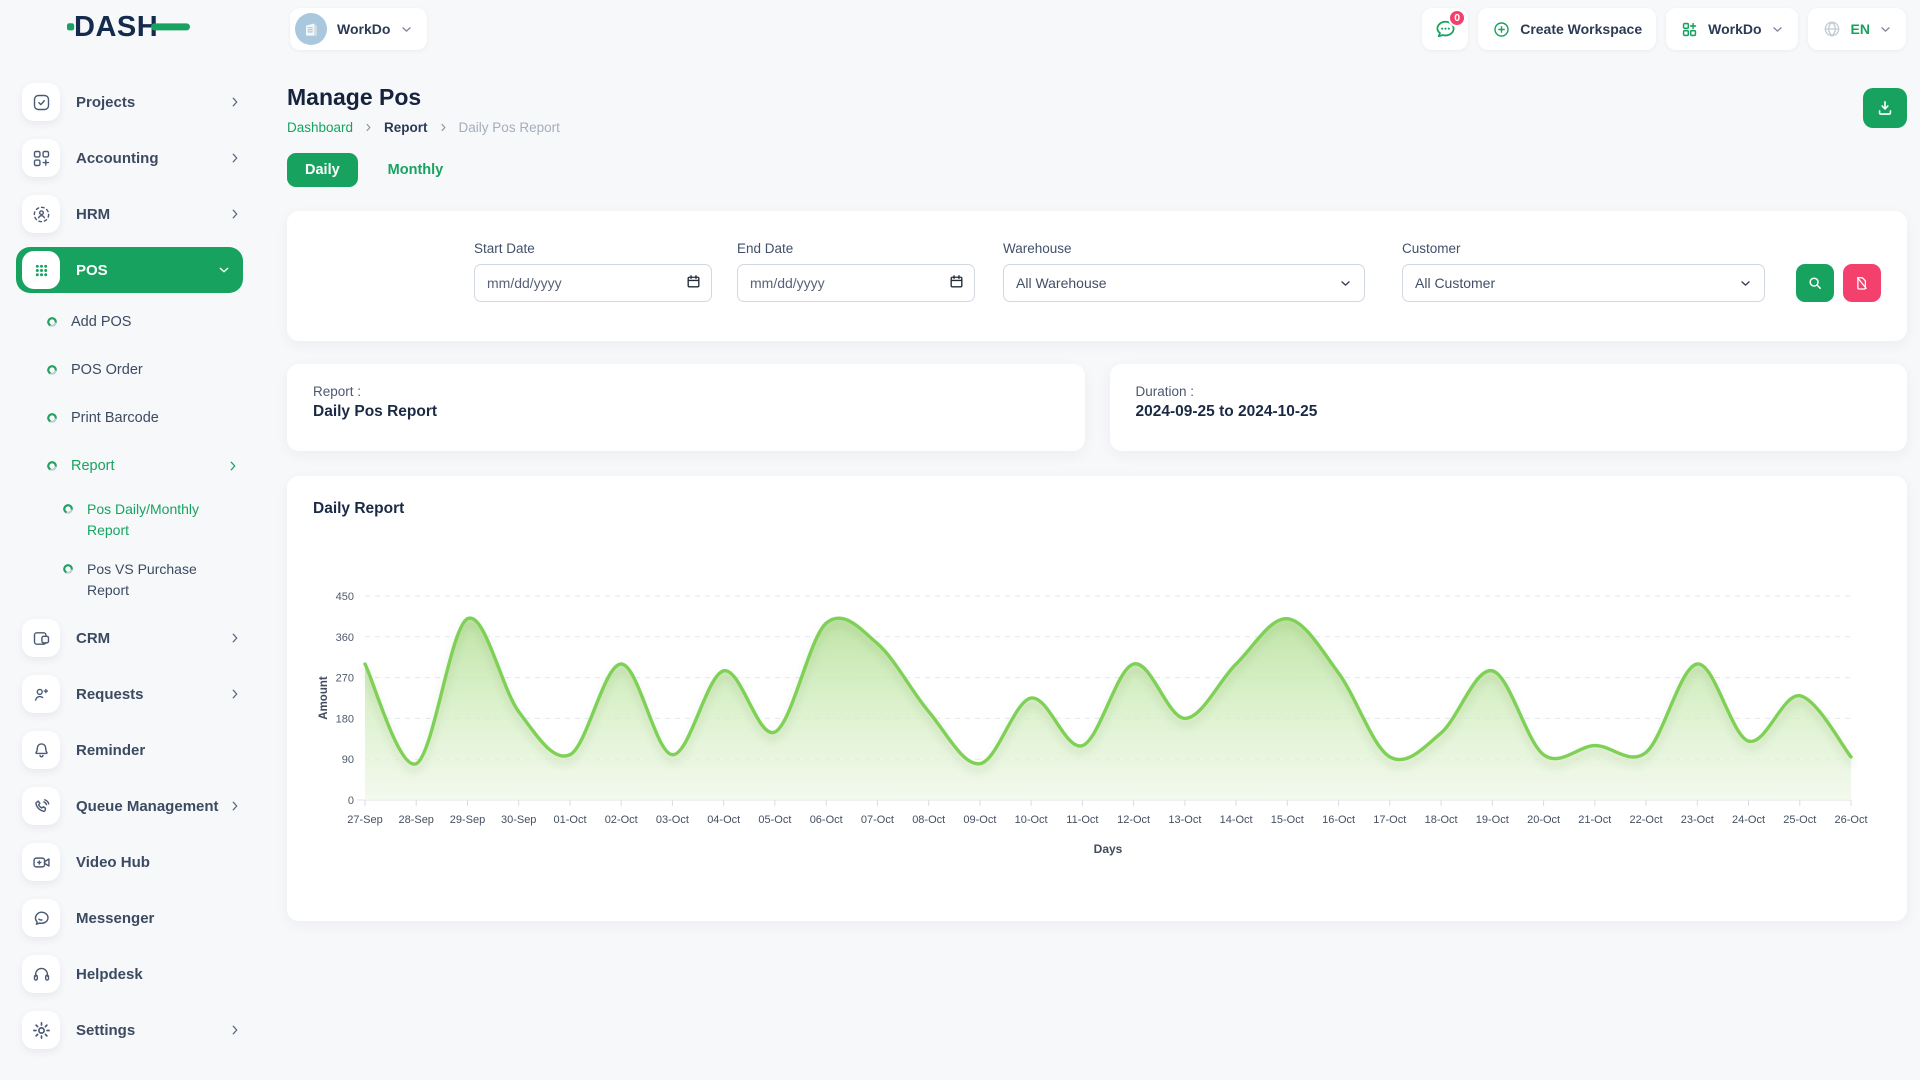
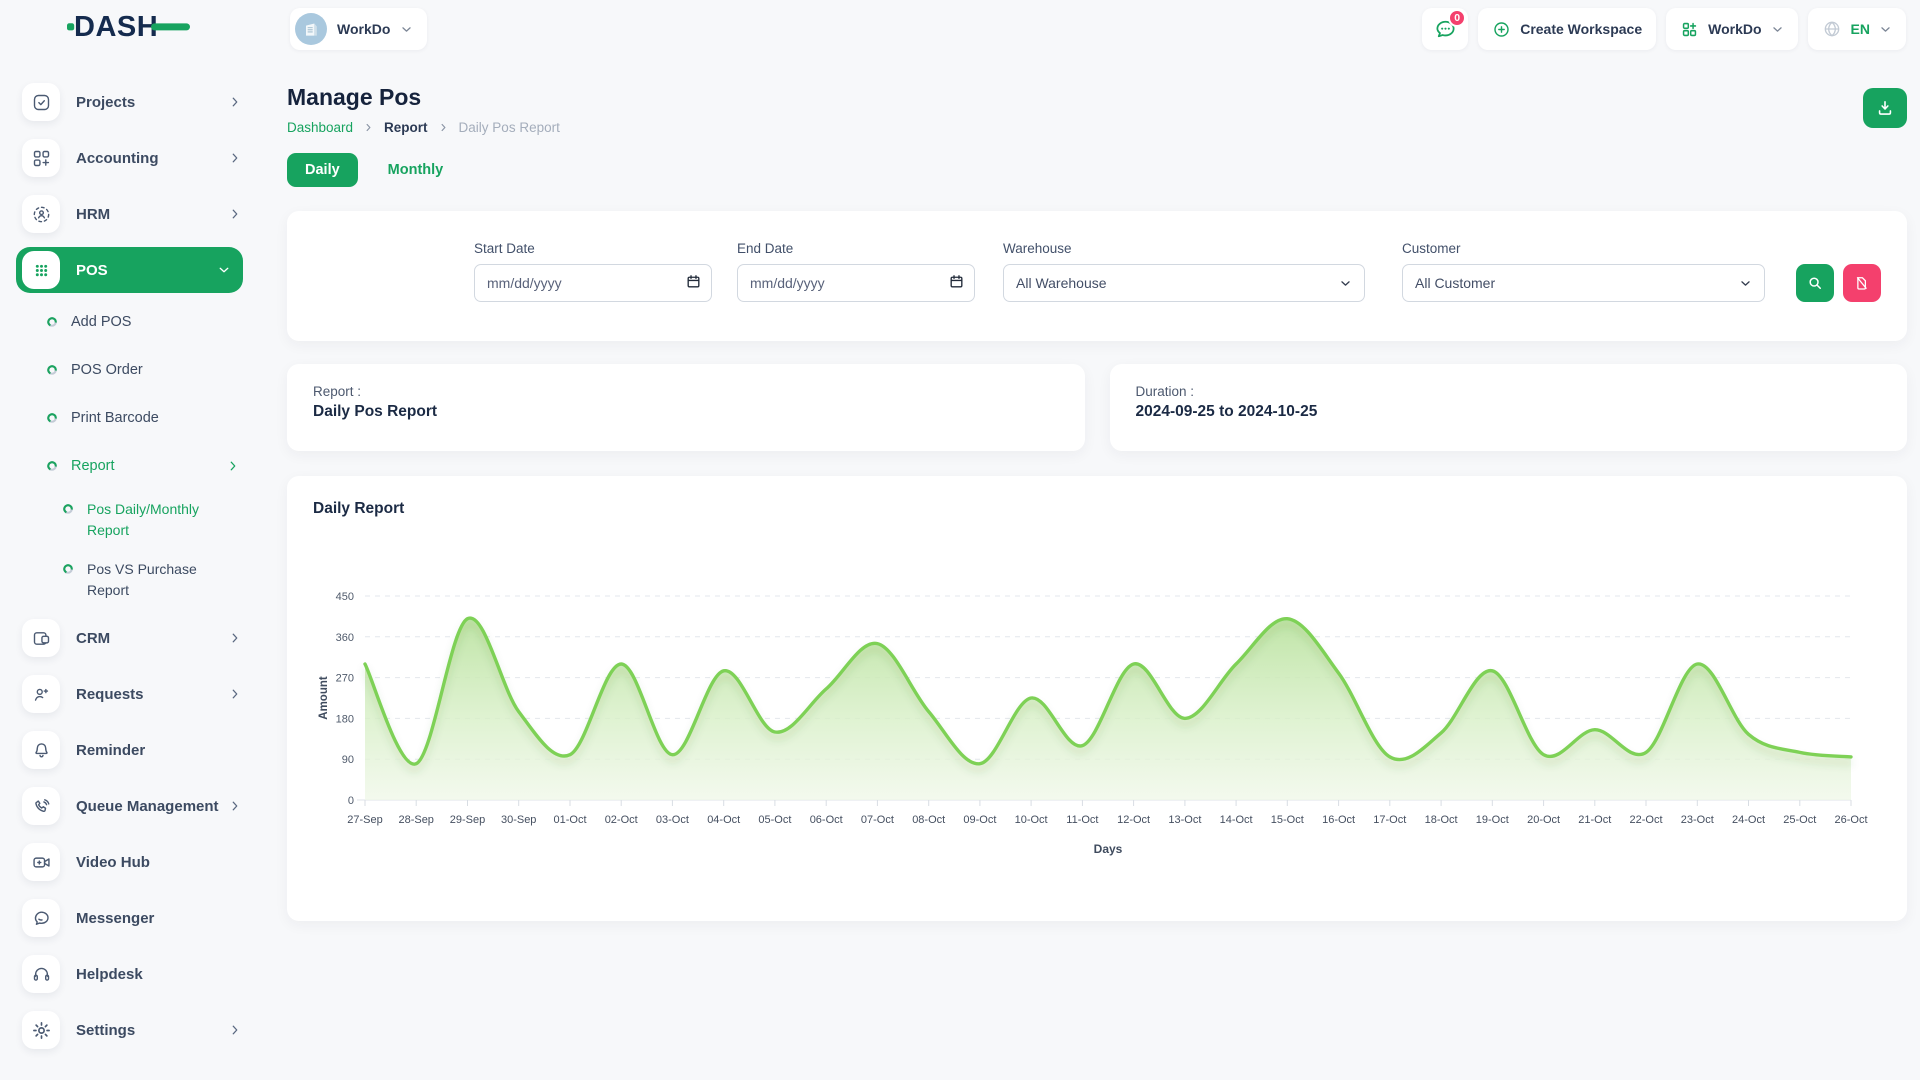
06-Oct: 390 -> 240
21-Oct: 120 -> 160
24-Oct: 130 -> 140
25-Oct: 230 -> 100
